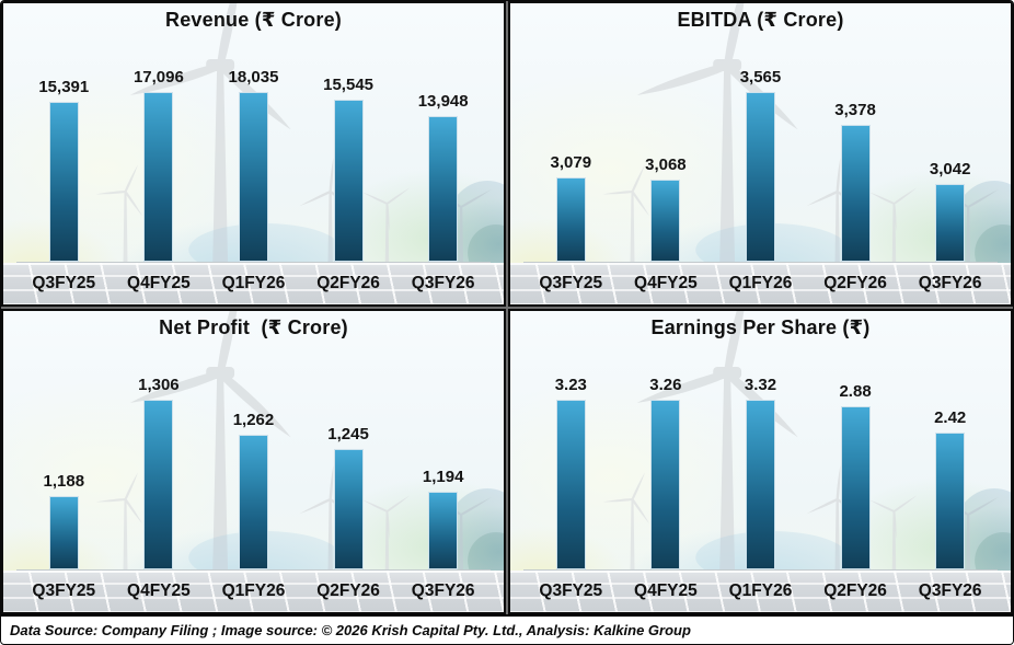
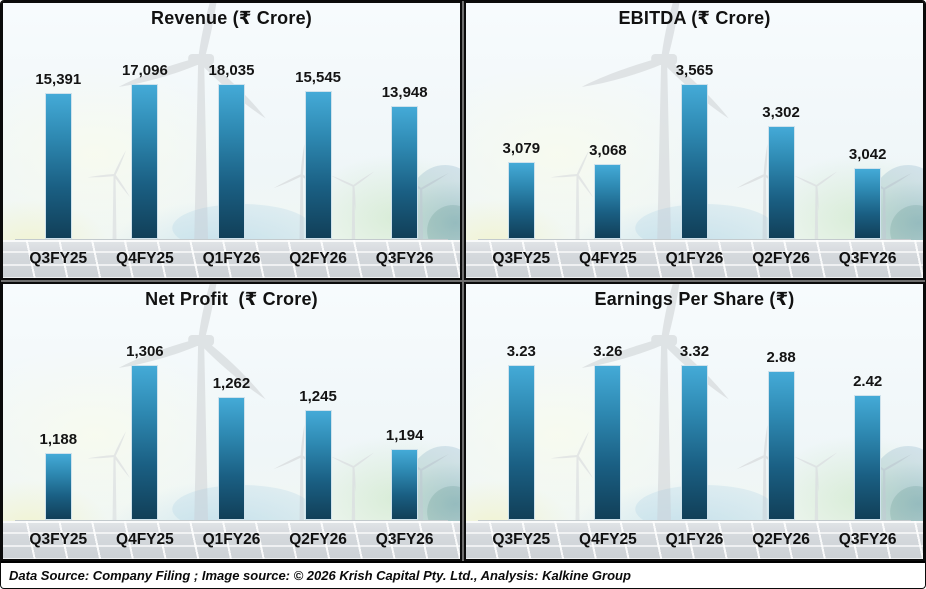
EBITDA (₹ Crore)/Q2FY26: 3,378 -> 3,302
